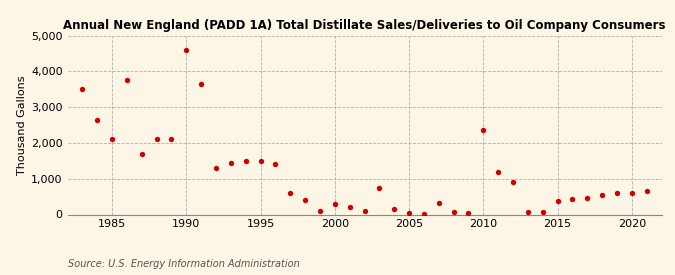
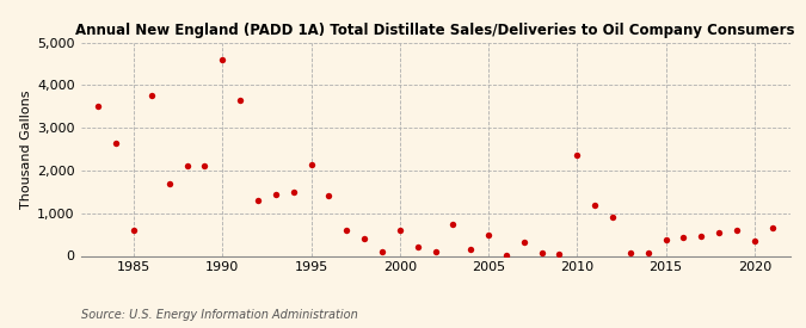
1985: 2,100 -> 600
1995: 1,500 -> 2,150
2000: 300 -> 600
2005: 50 -> 500
2020: 600 -> 350
